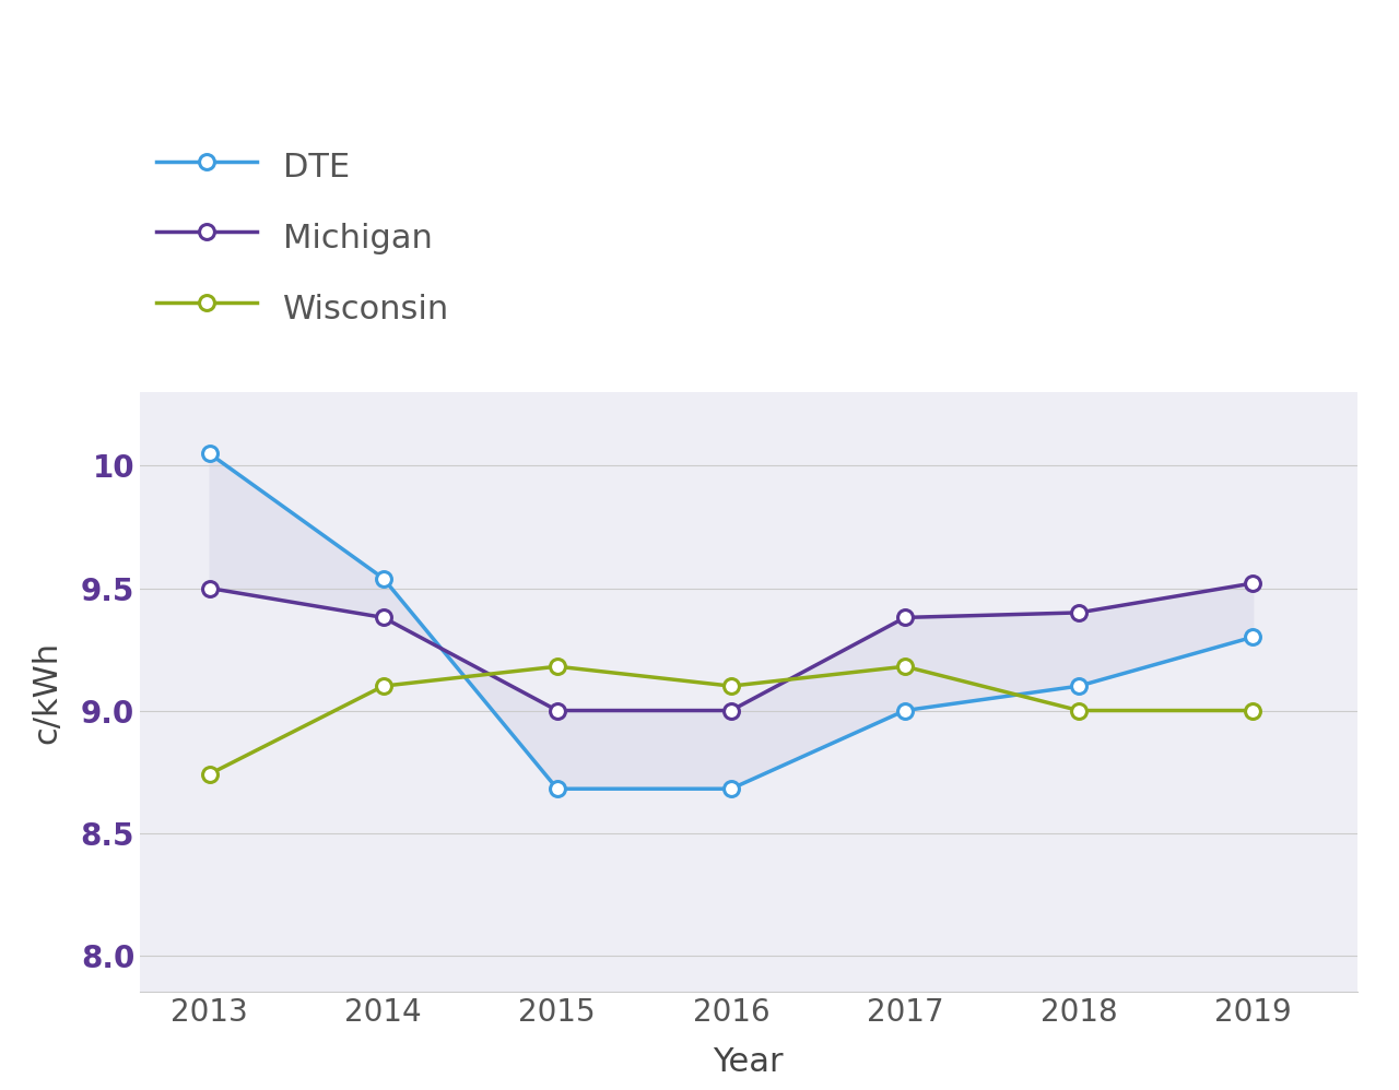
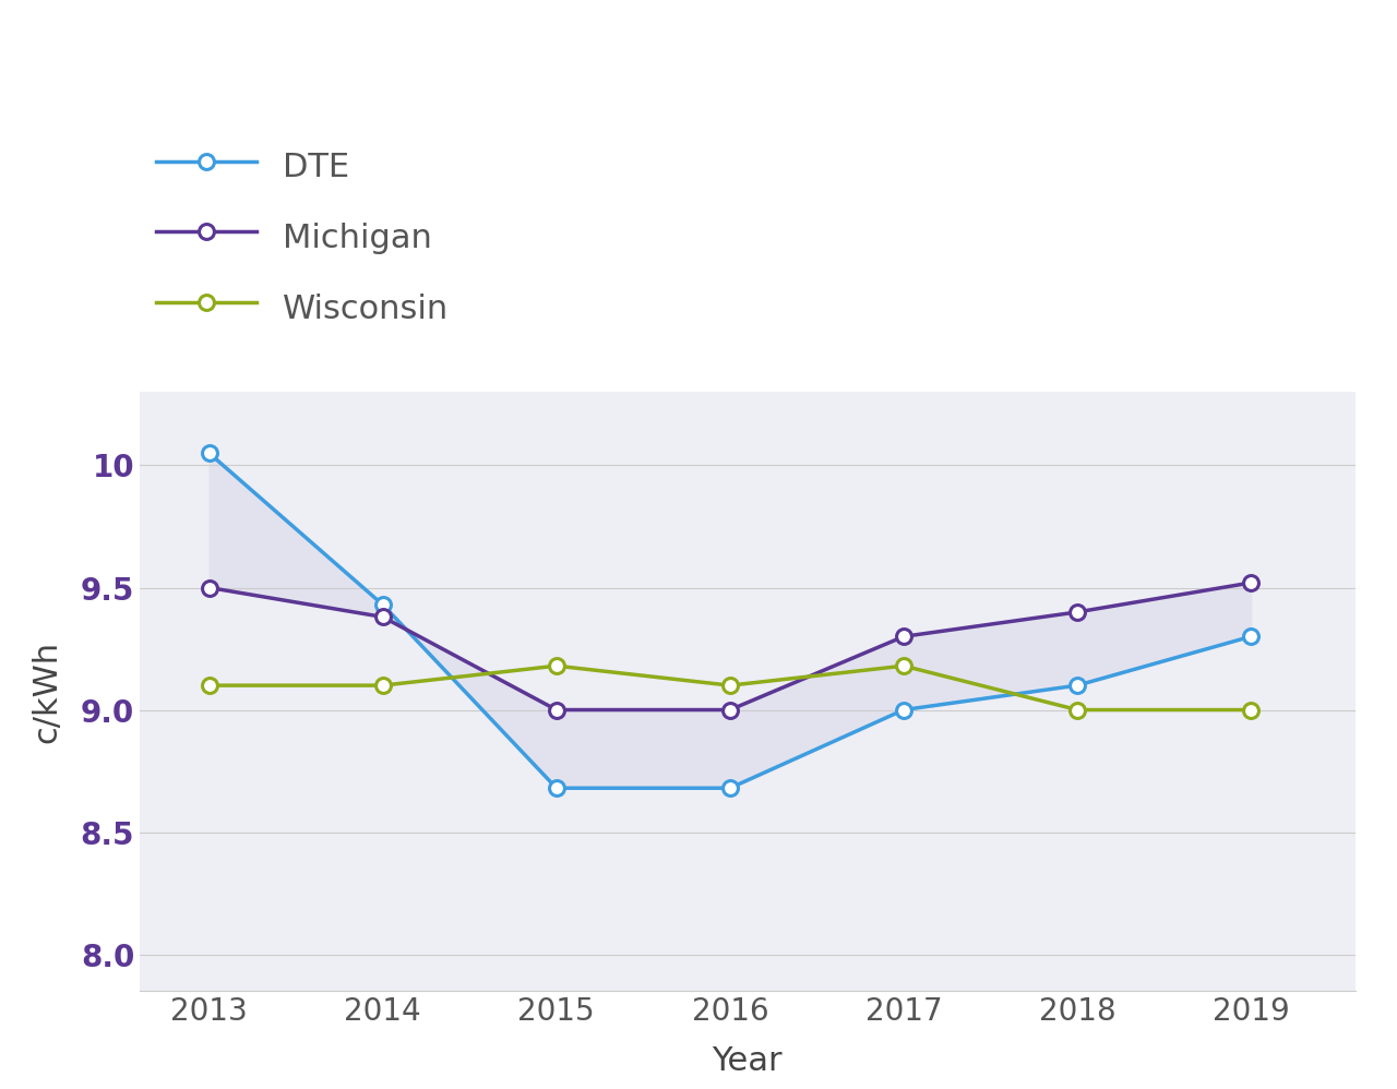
Wisconsin/2013: 8.74 -> 9.10
DTE/2014: 9.54 -> 9.43
Michigan/2017: 9.38 -> 9.30
